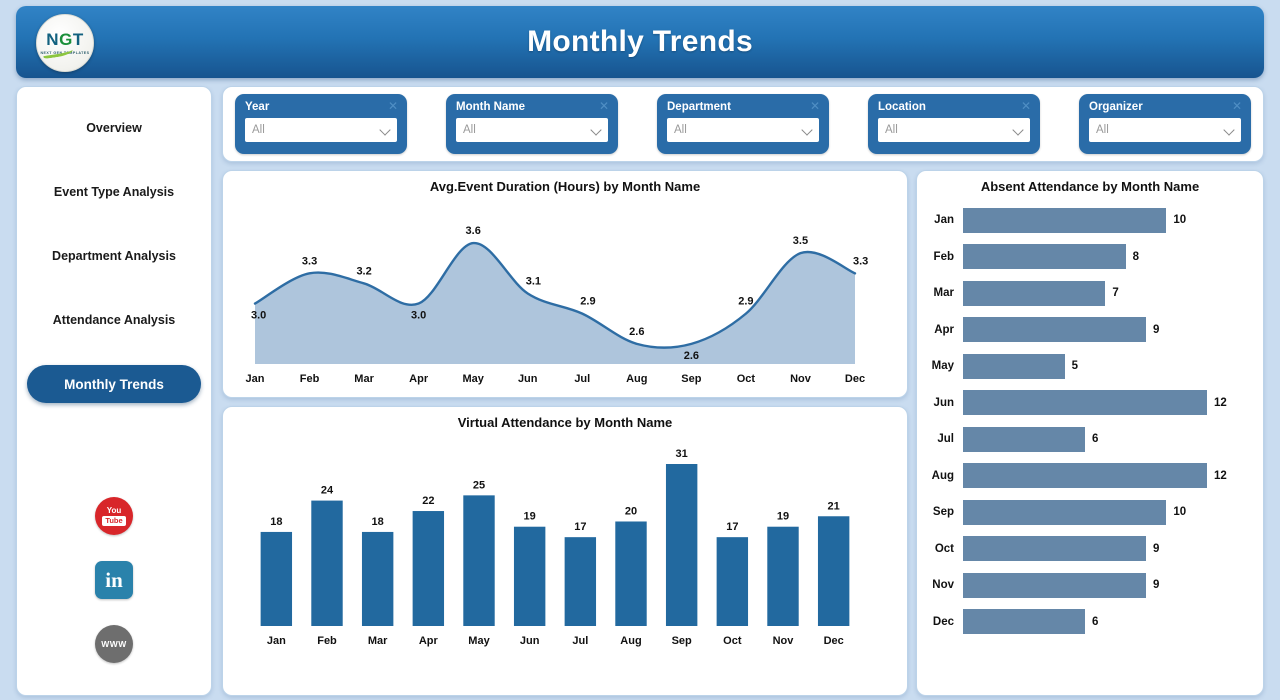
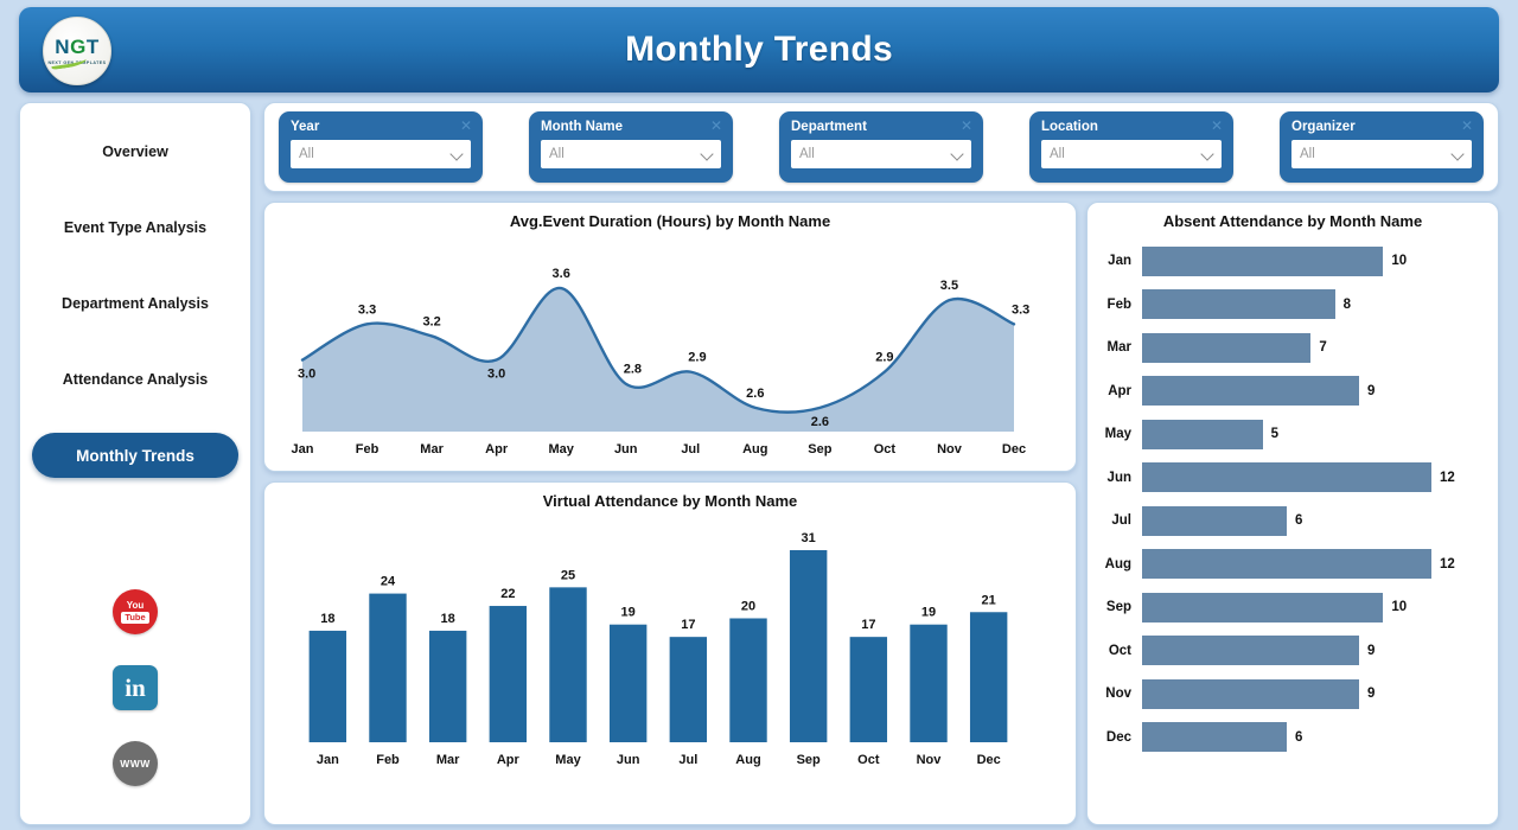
Avg.Event Duration (Hours) by Month Name/Jun: 3.1 -> 2.8
